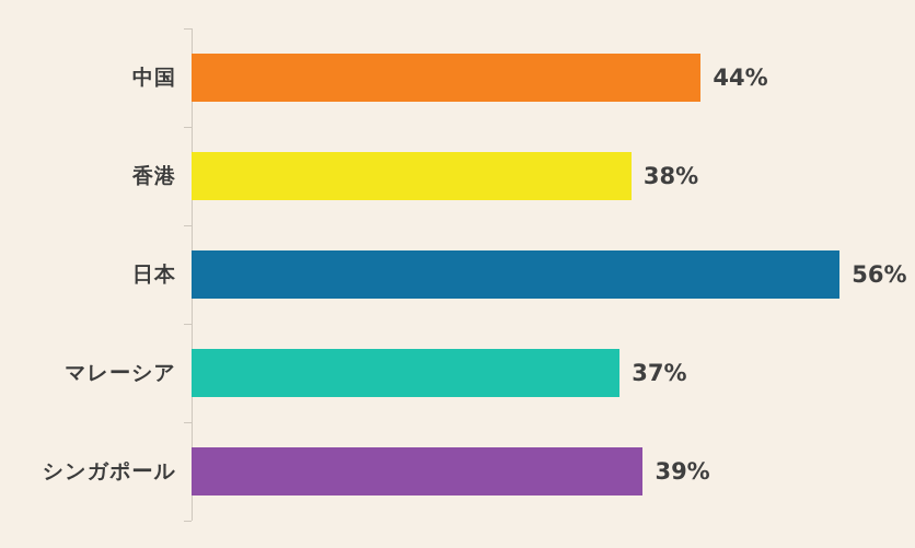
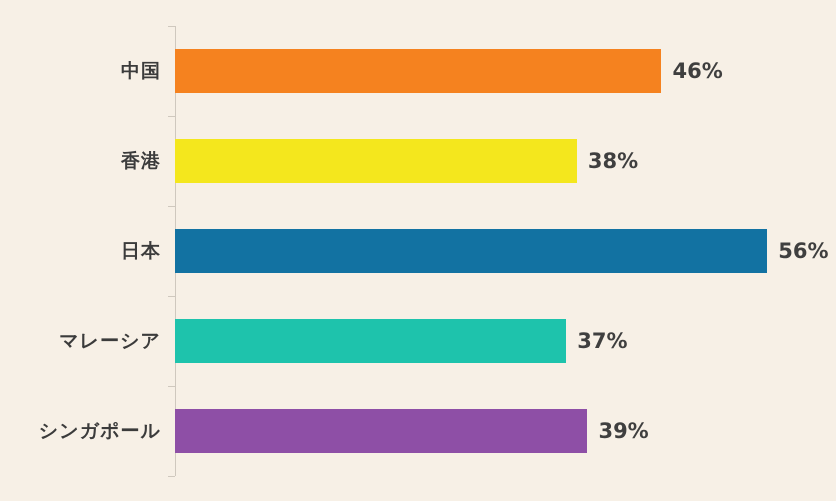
中国: 44% -> 46%
